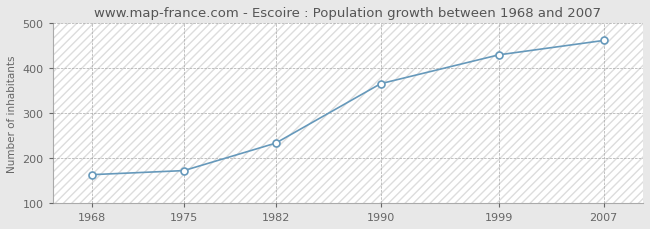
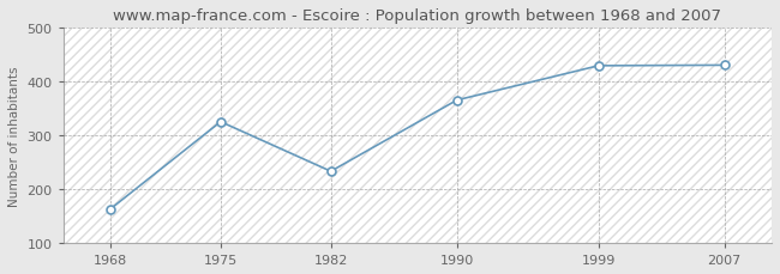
1975: 172 -> 325
2007: 461 -> 430
